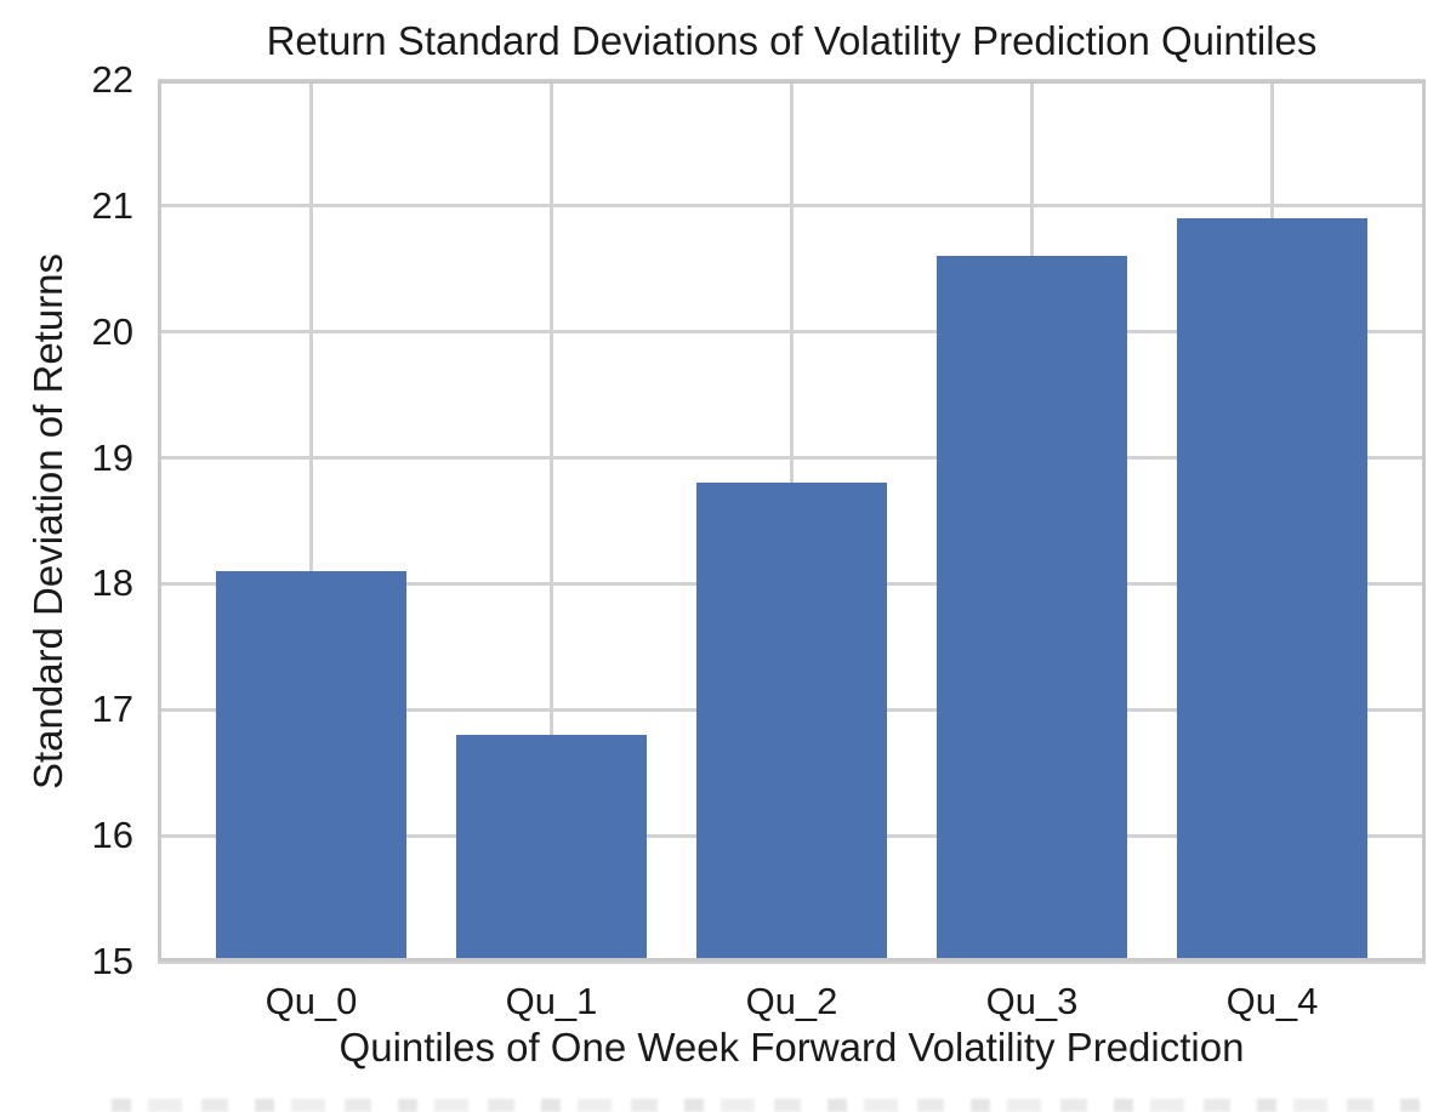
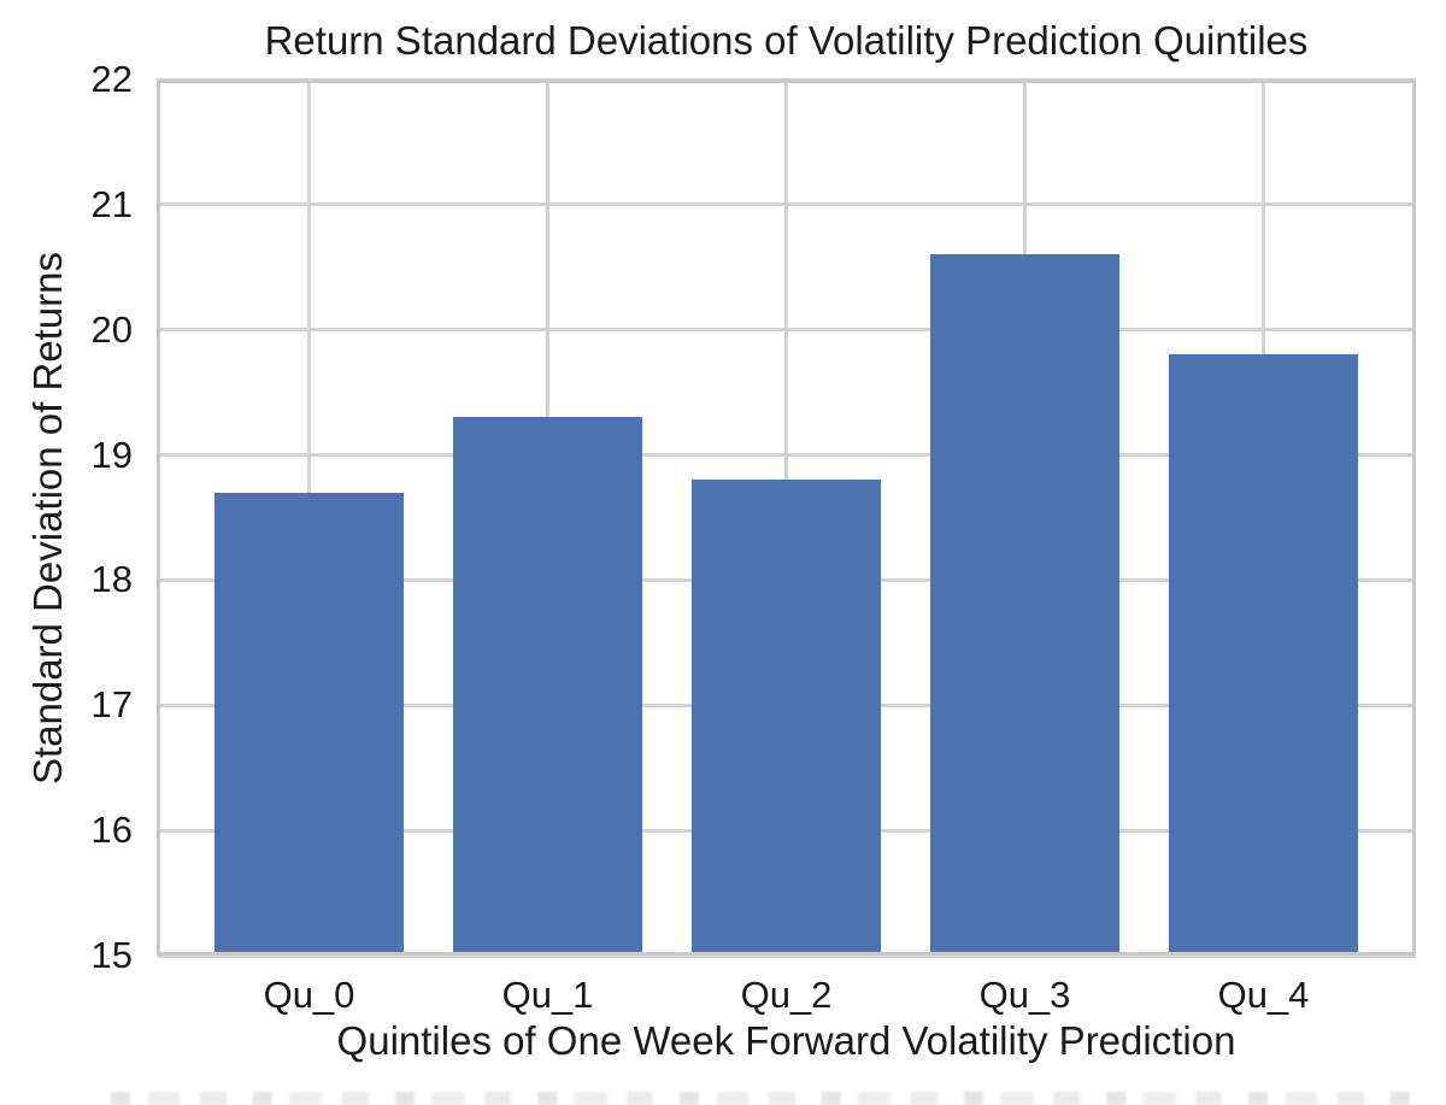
Qu_0: 18.1 -> 18.7
Qu_1: 16.8 -> 19.3
Qu_4: 20.9 -> 19.8
